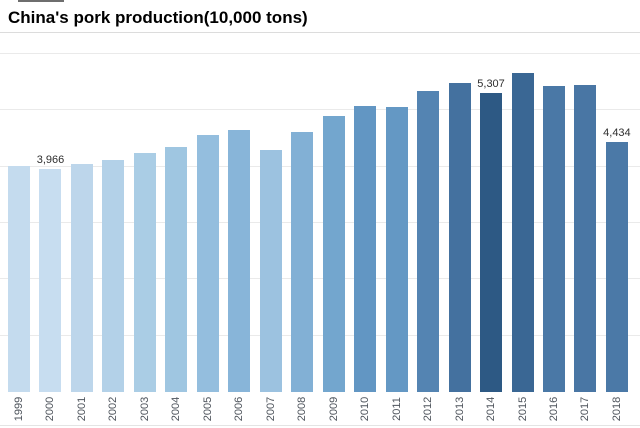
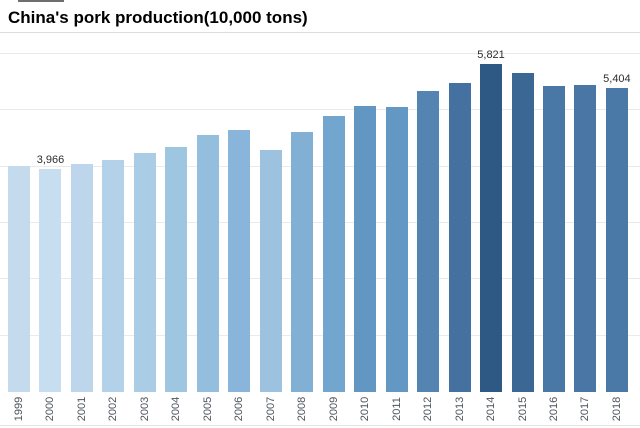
2014: 5,307 -> 5,821
2018: 4,434 -> 5,404
